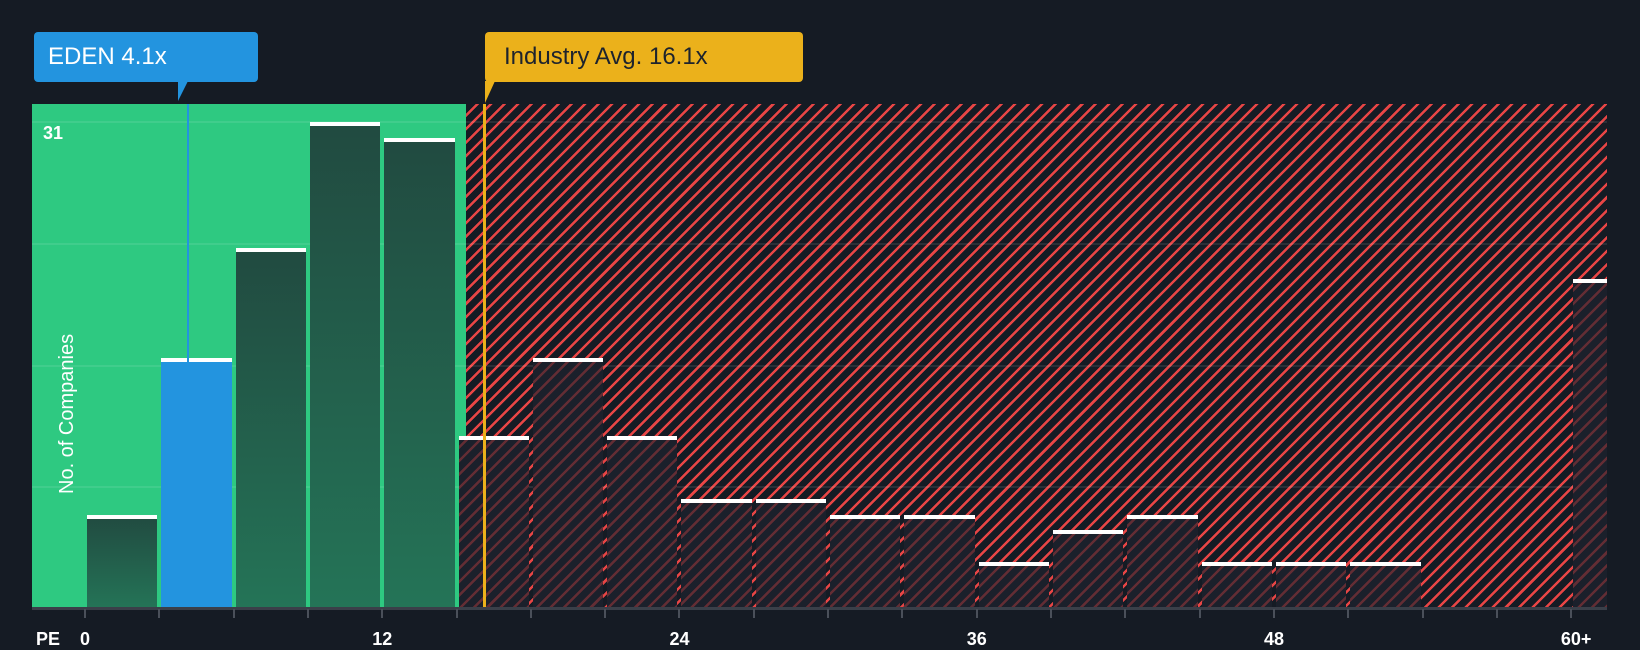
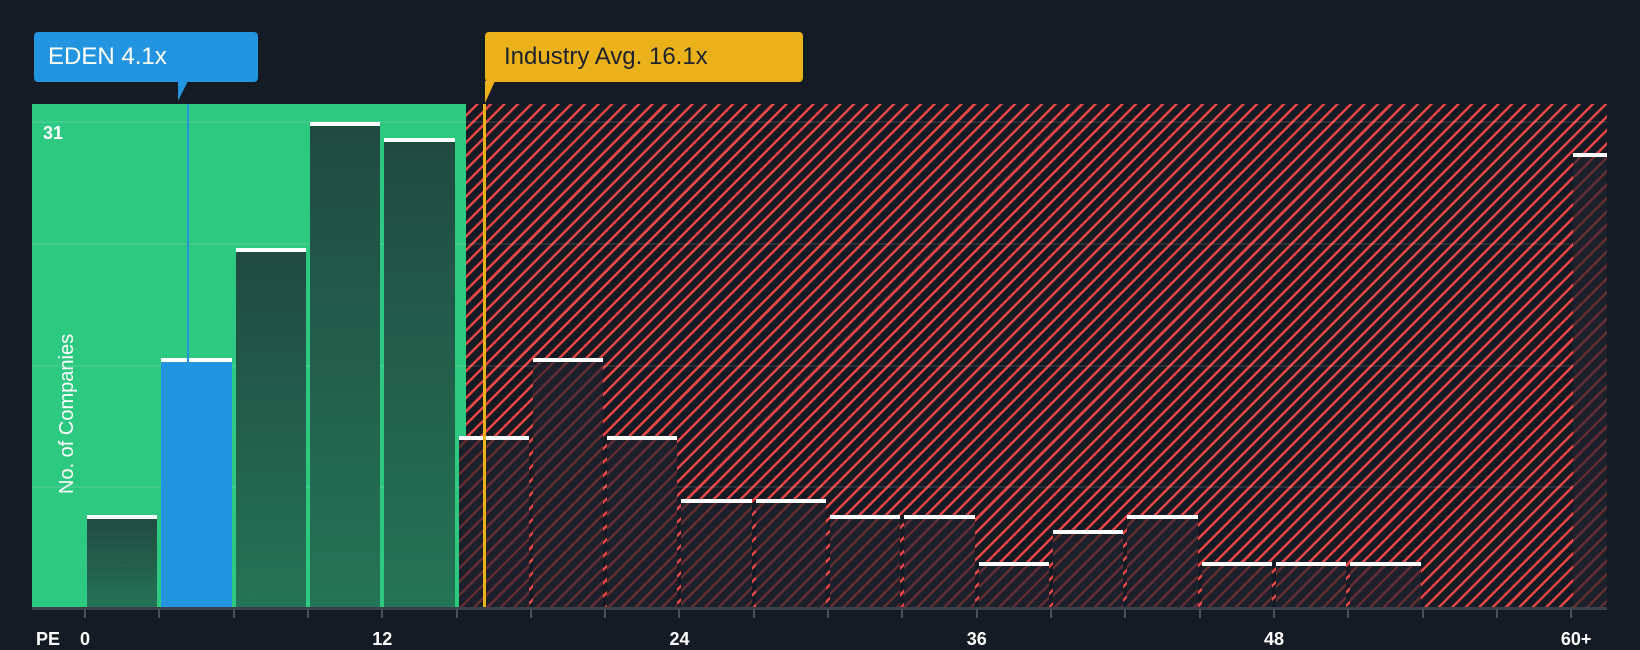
60+: 21 -> 29
